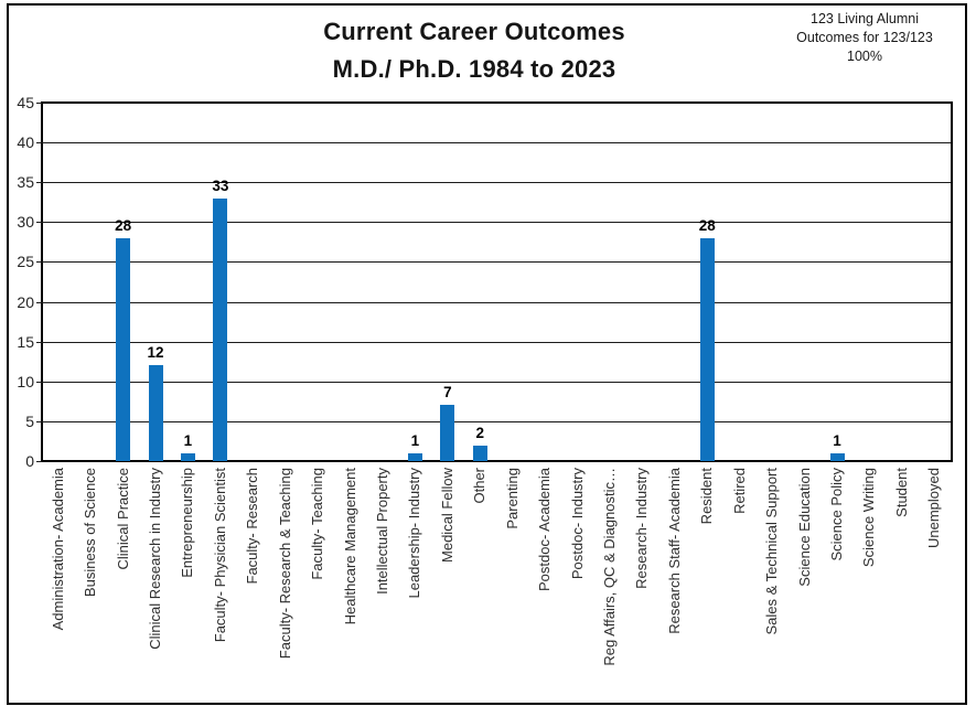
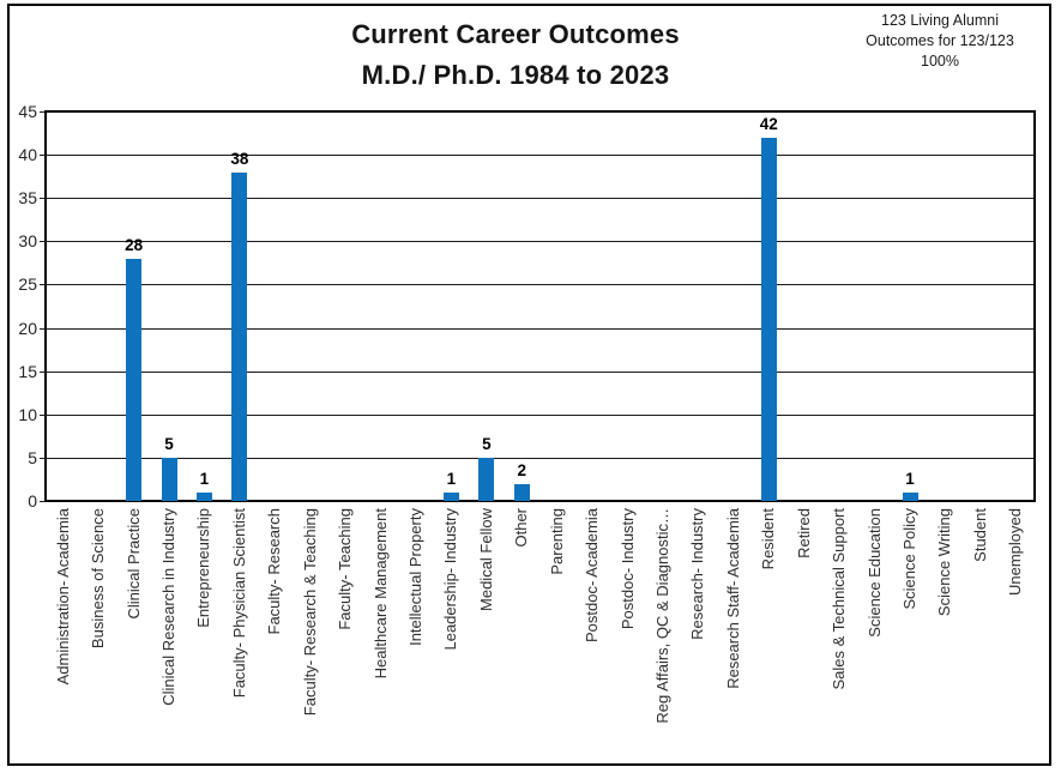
Clinical Research in Industry: 12 -> 5
Faculty- Physician Scientist: 33 -> 38
Medical Fellow: 7 -> 5
Resident: 28 -> 42
